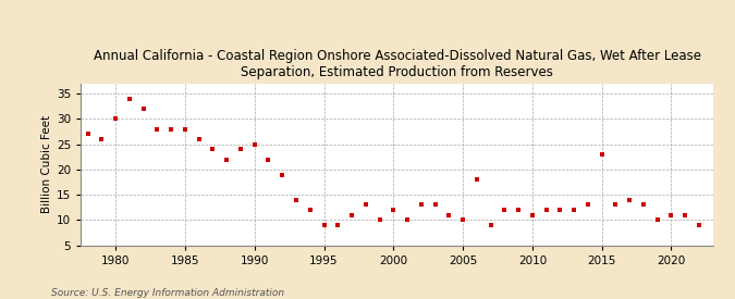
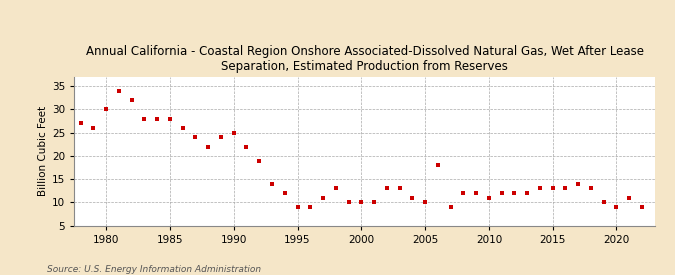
2000: 12 -> 10
2015: 23 -> 13
2020: 11 -> 9
